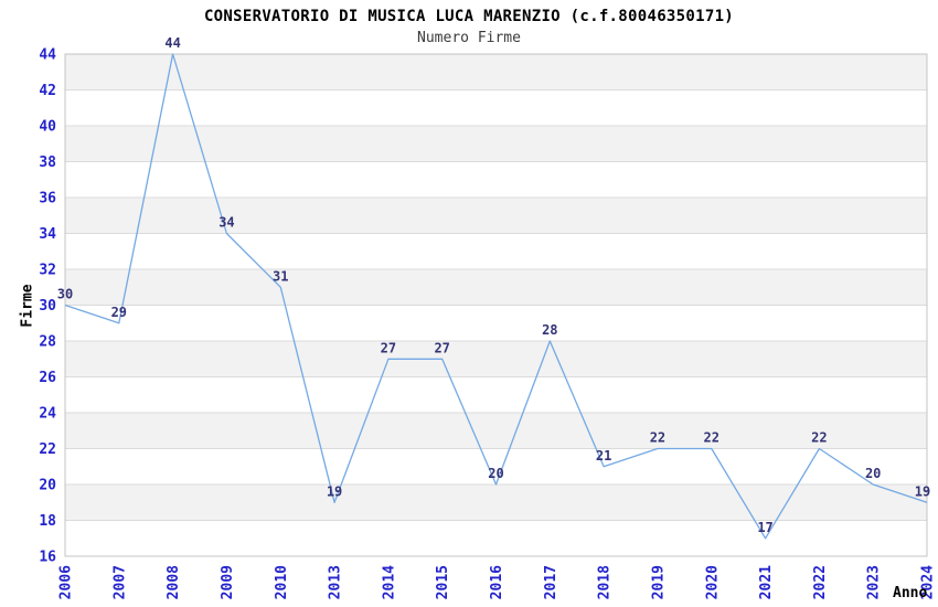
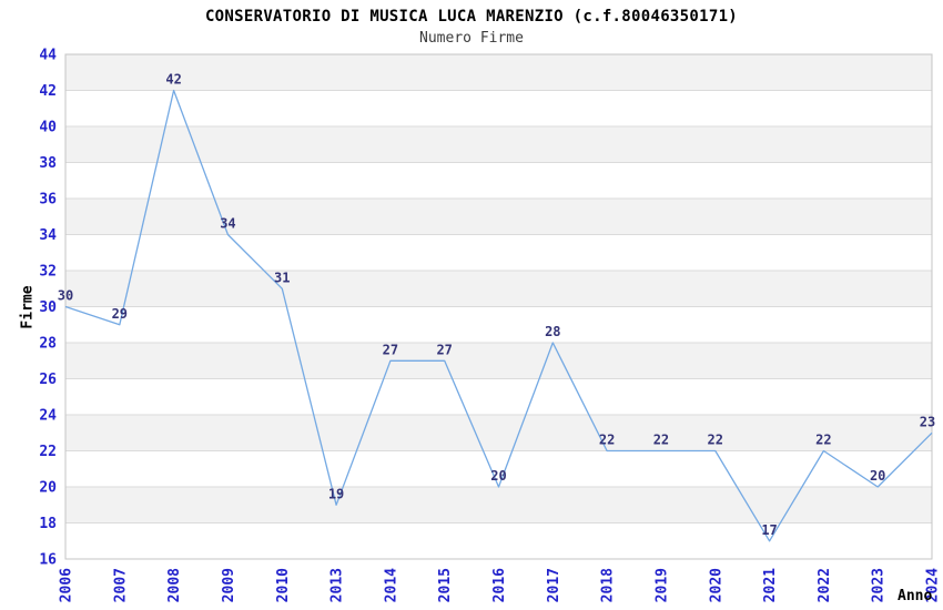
2008: 44 -> 42
2018: 21 -> 22
2024: 19 -> 23
